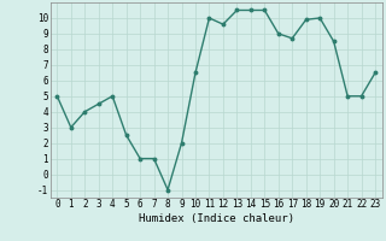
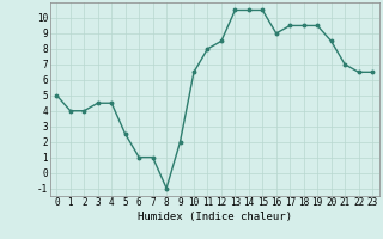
1: 3.0 -> 4.0
4: 5.0 -> 4.5
11: 10.0 -> 8.0
12: 9.6 -> 8.5
17: 8.7 -> 9.5
18: 9.9 -> 9.5
19: 10.0 -> 9.5
21: 5.0 -> 7.0
22: 5.0 -> 6.5
